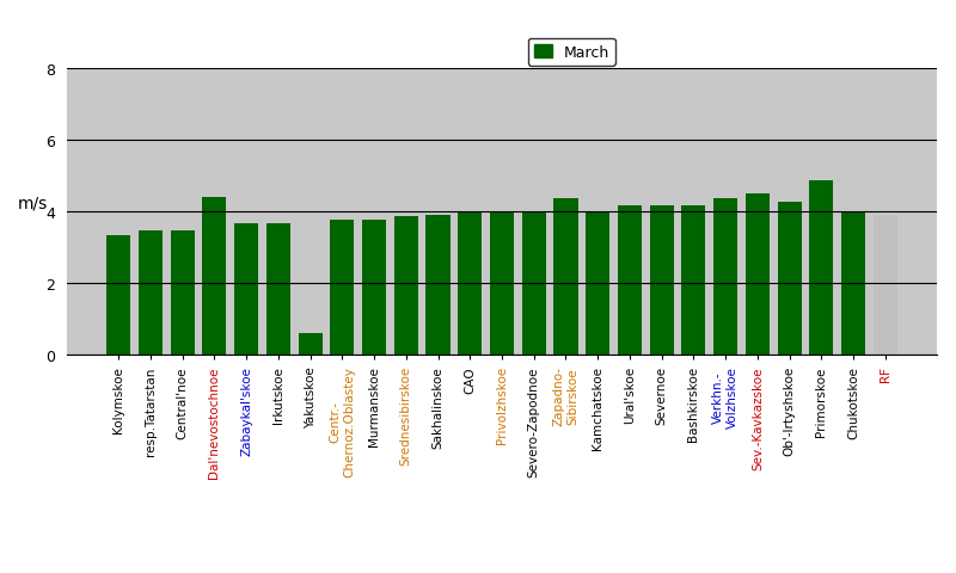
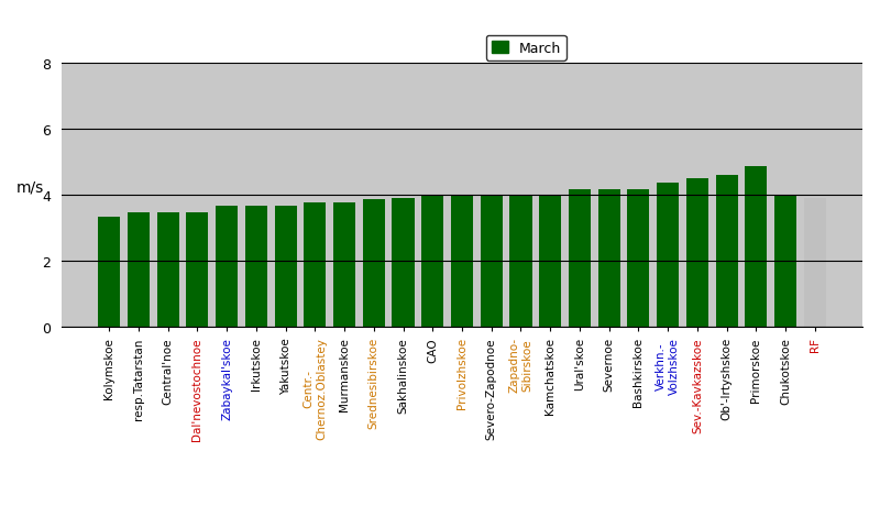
Dal'nevostochnoe: 4.40 -> 3.47
Yakutskoe: 0.60 -> 3.65
Zapadno- Sibirskoe: 4.35 -> 4.00
Ob'-Irtyshskoe: 4.25 -> 4.60
